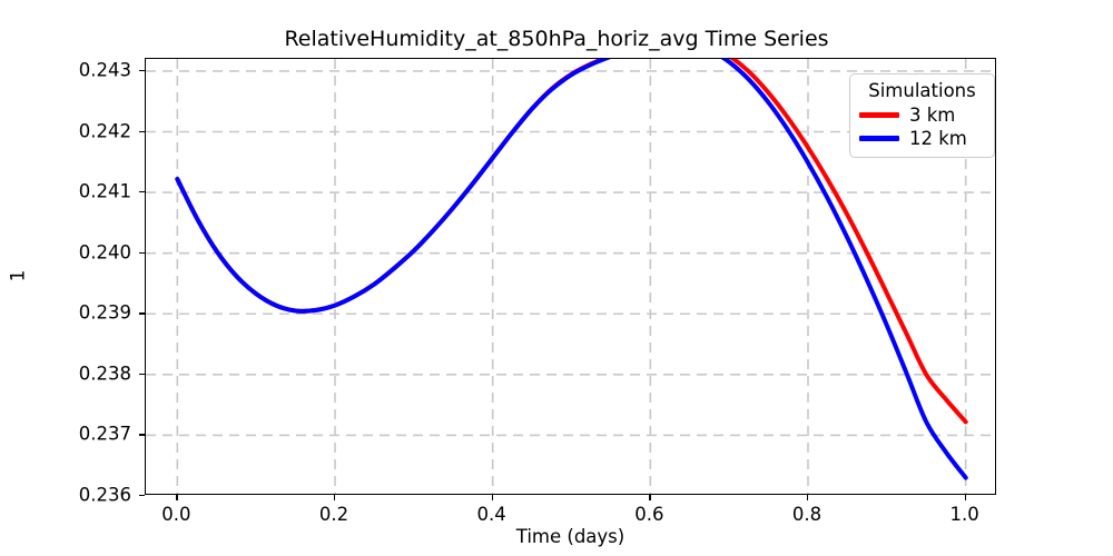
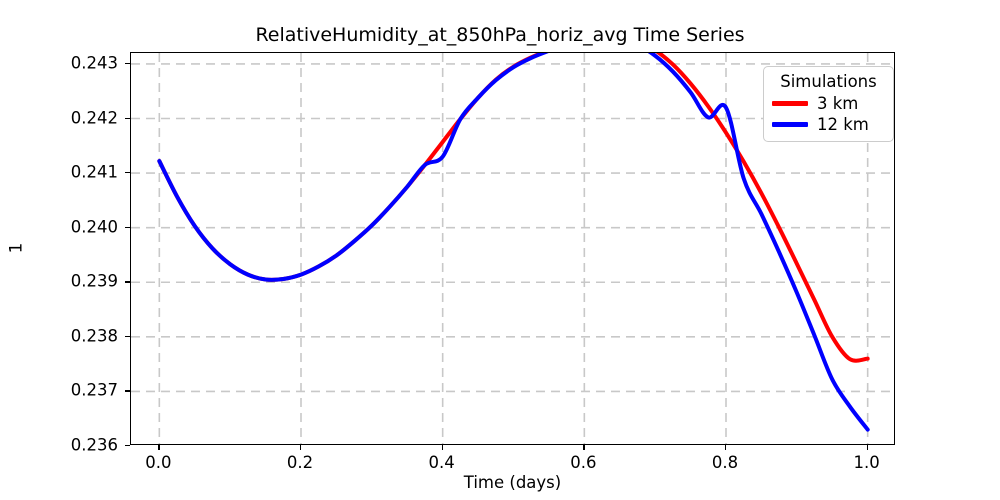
12 km/0.4: 0.2416 -> 0.2413
12 km/0.8: 0.2415 -> 0.2422
3 km/1.0: 0.2372 -> 0.2376
